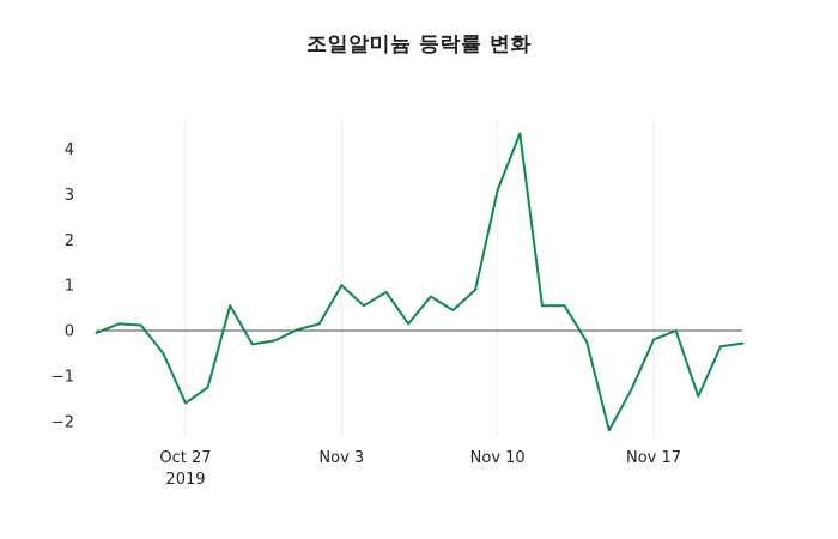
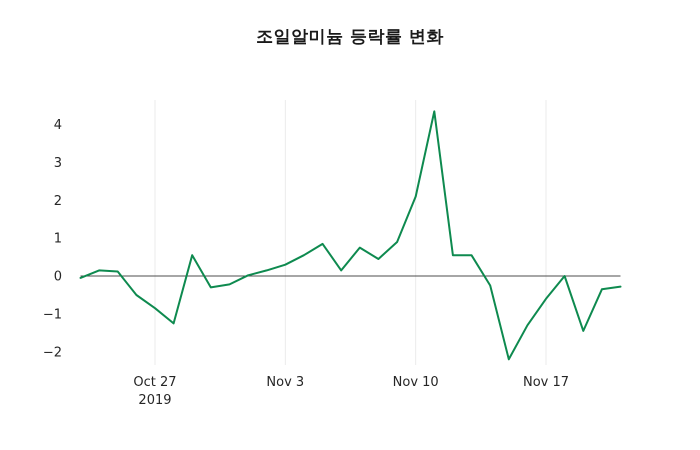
Oct 27: -1.6 -> -0.8
Nov 3: 1.0 -> 0.3
Nov 10: 3.1 -> 2.1
Nov 17: -0.2 -> -0.6
